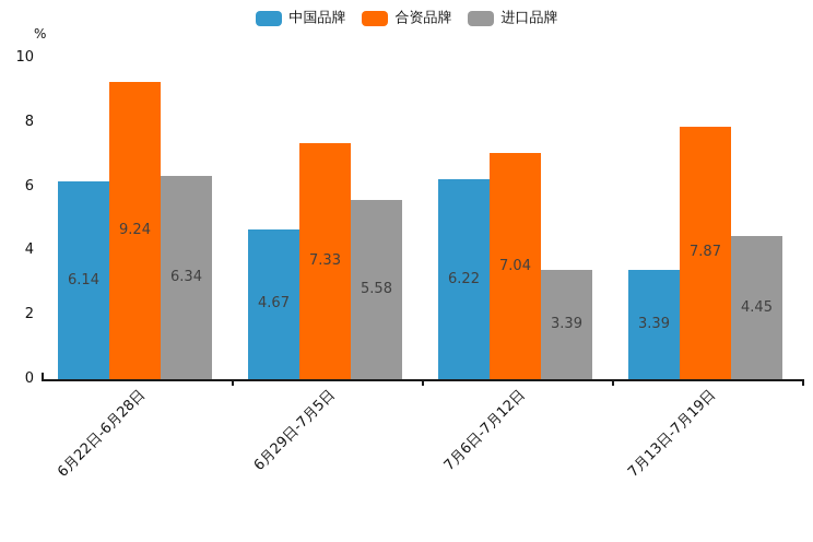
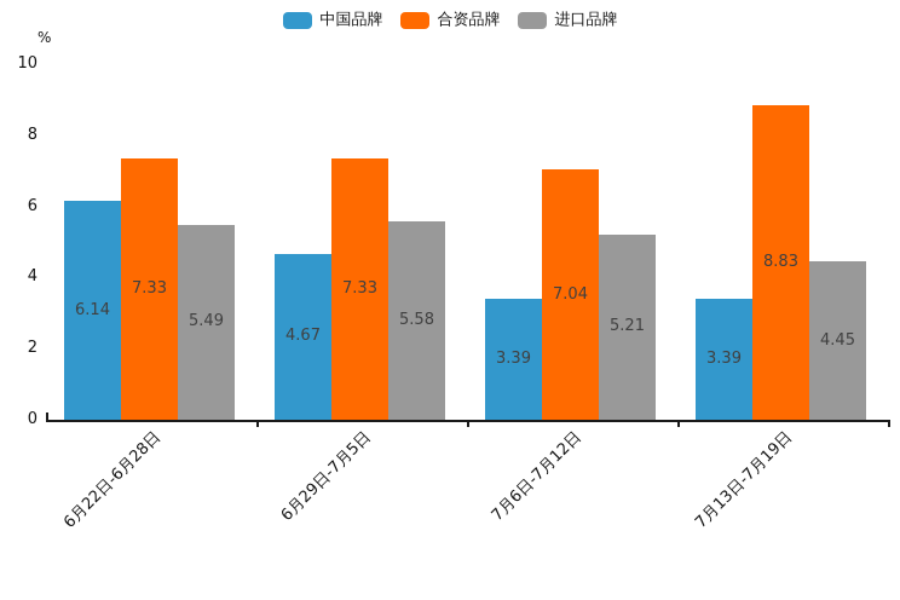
合资品牌/6月22日-6月28日: 9.24 -> 7.33
进口品牌/6月22日-6月28日: 6.34 -> 5.49
中国品牌/7月6日-7月12日: 6.22 -> 3.39
进口品牌/7月6日-7月12日: 3.39 -> 5.21
合资品牌/7月13日-7月19日: 7.87 -> 8.83
